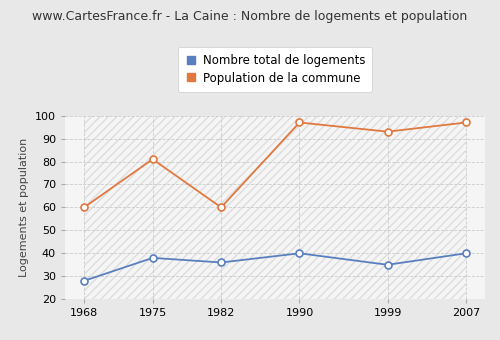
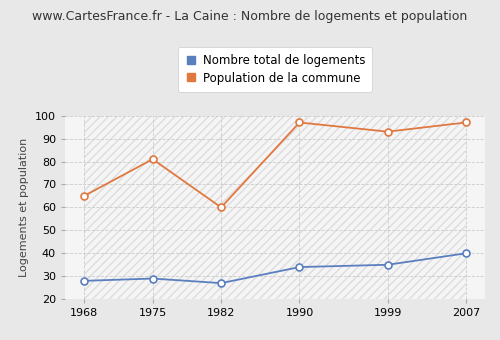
Population de la commune/1968: 60 -> 65
Nombre total de logements/1975: 38 -> 29
Nombre total de logements/1982: 36 -> 27
Nombre total de logements/1990: 40 -> 34
